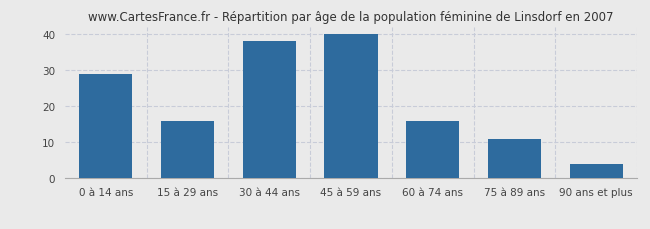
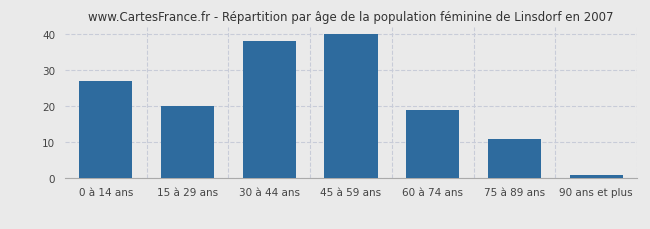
0 à 14 ans: 29 -> 27
15 à 29 ans: 16 -> 20
60 à 74 ans: 16 -> 19
90 ans et plus: 4 -> 1
